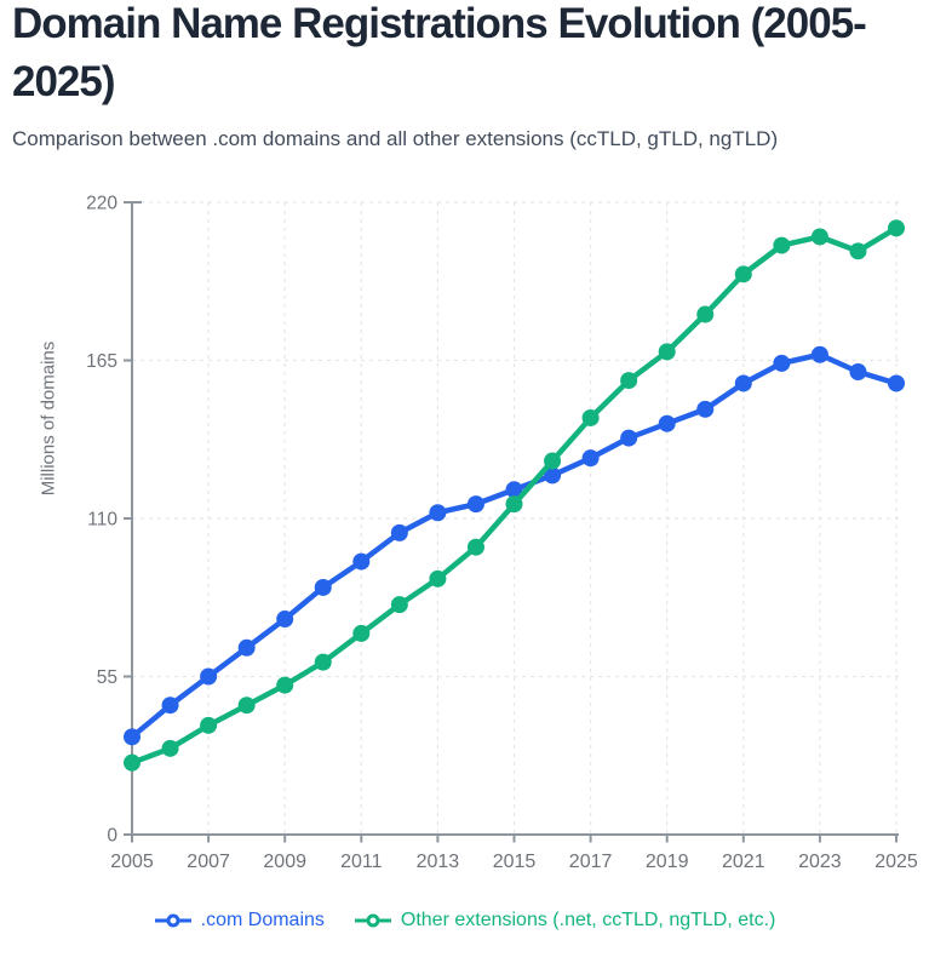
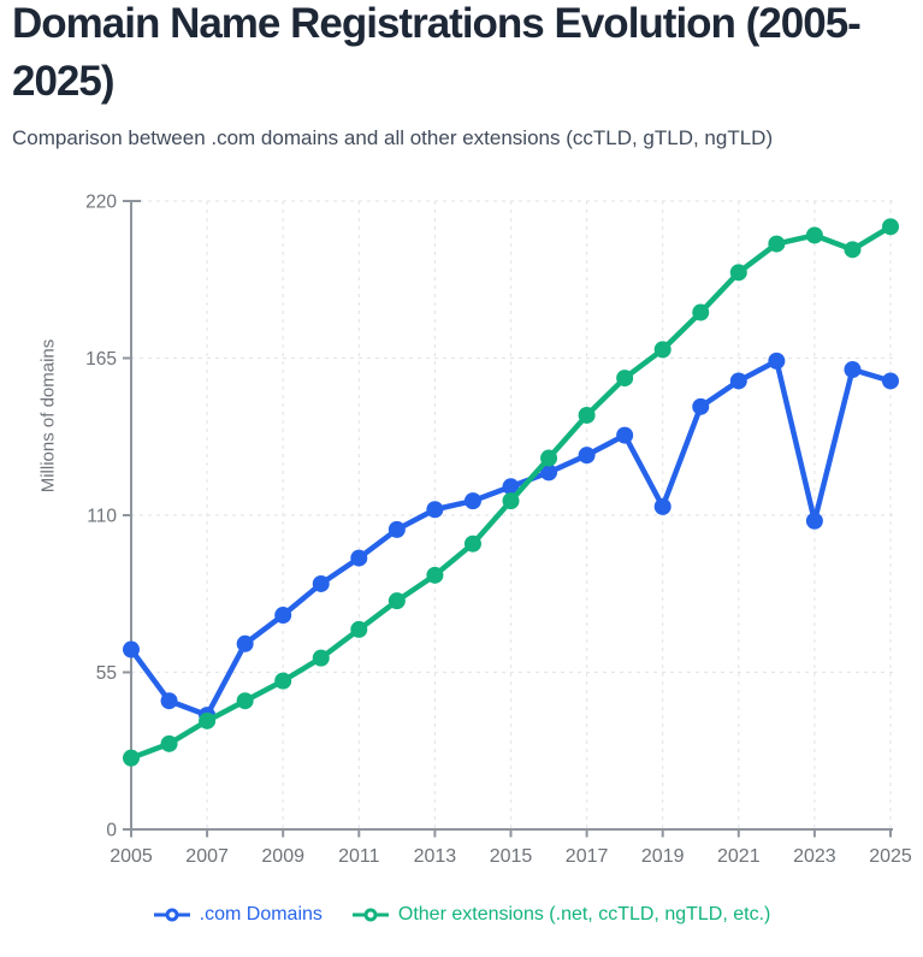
.com Domains/2005: 34 -> 63
.com Domains/2007: 55 -> 40
.com Domains/2019: 143 -> 113
.com Domains/2023: 167 -> 108
